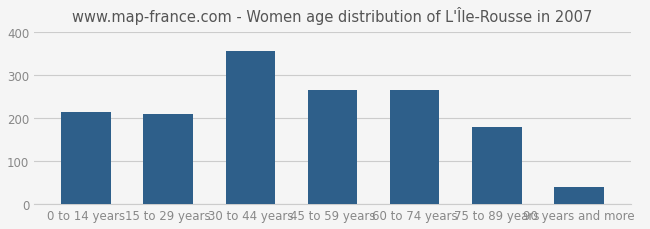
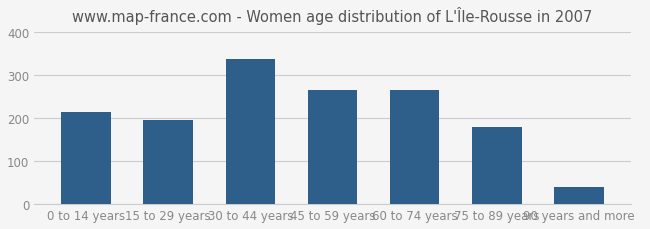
15 to 29 years: 210 -> 196
30 to 44 years: 355 -> 338
